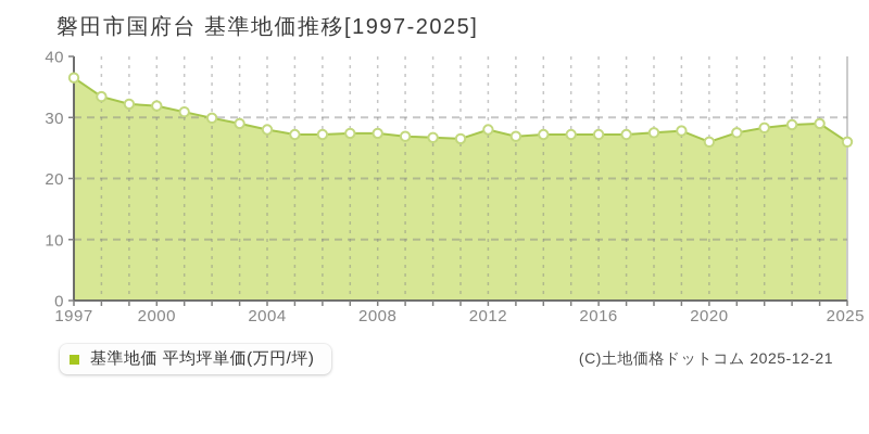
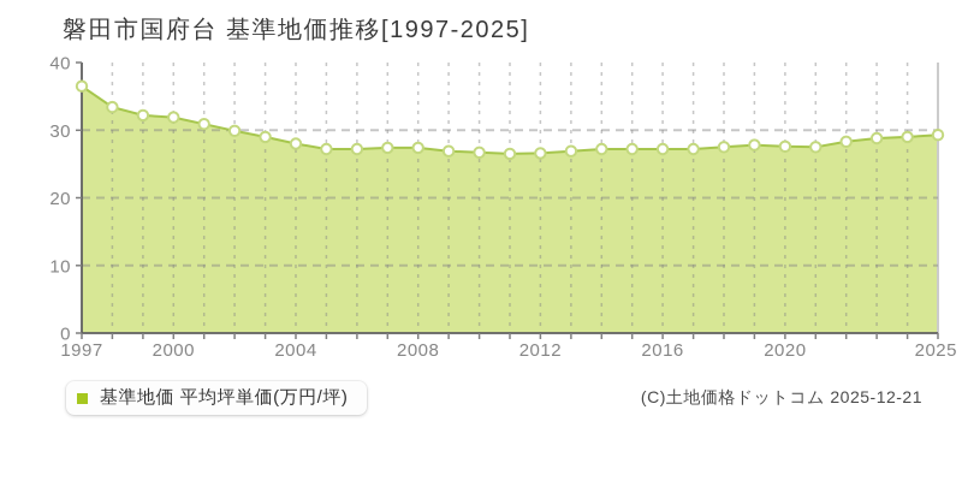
2012: 28 -> 27
2020: 26 -> 28
2025: 26 -> 29
